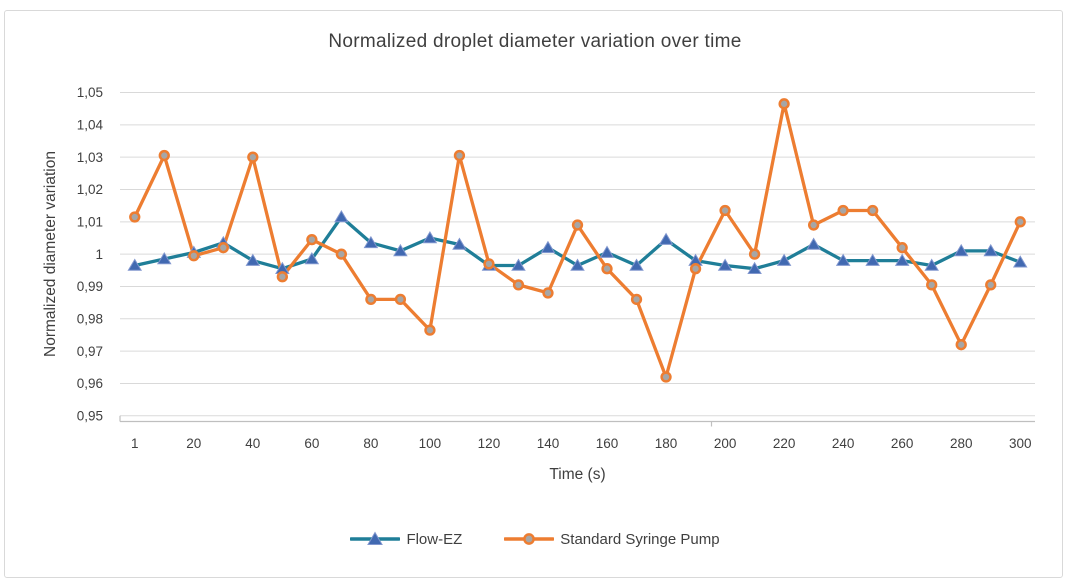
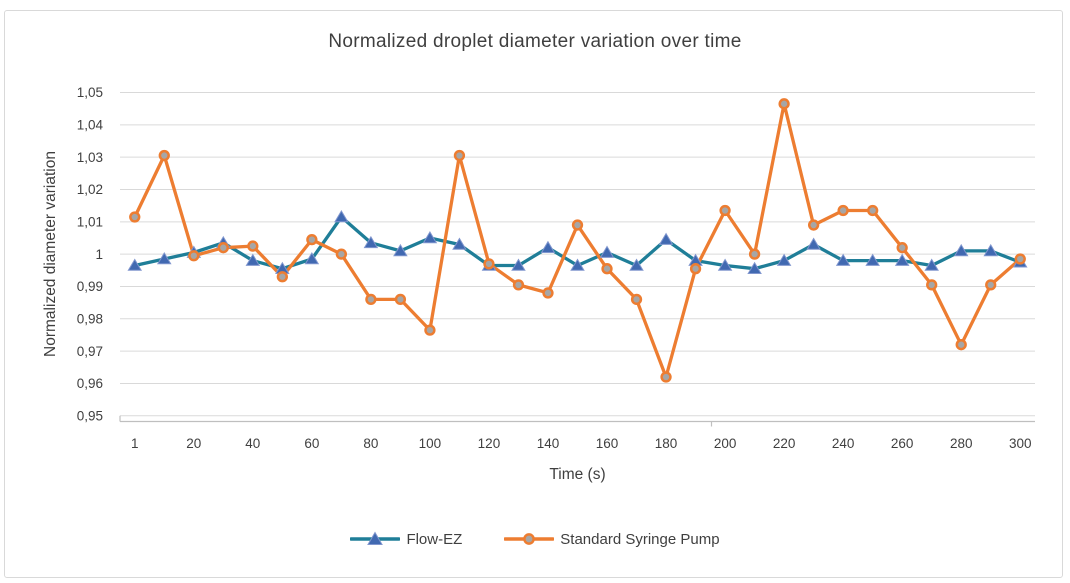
Standard Syringe Pump/40: 1,03 -> 1,00
Standard Syringe Pump/300: 1,01 -> 1,00
